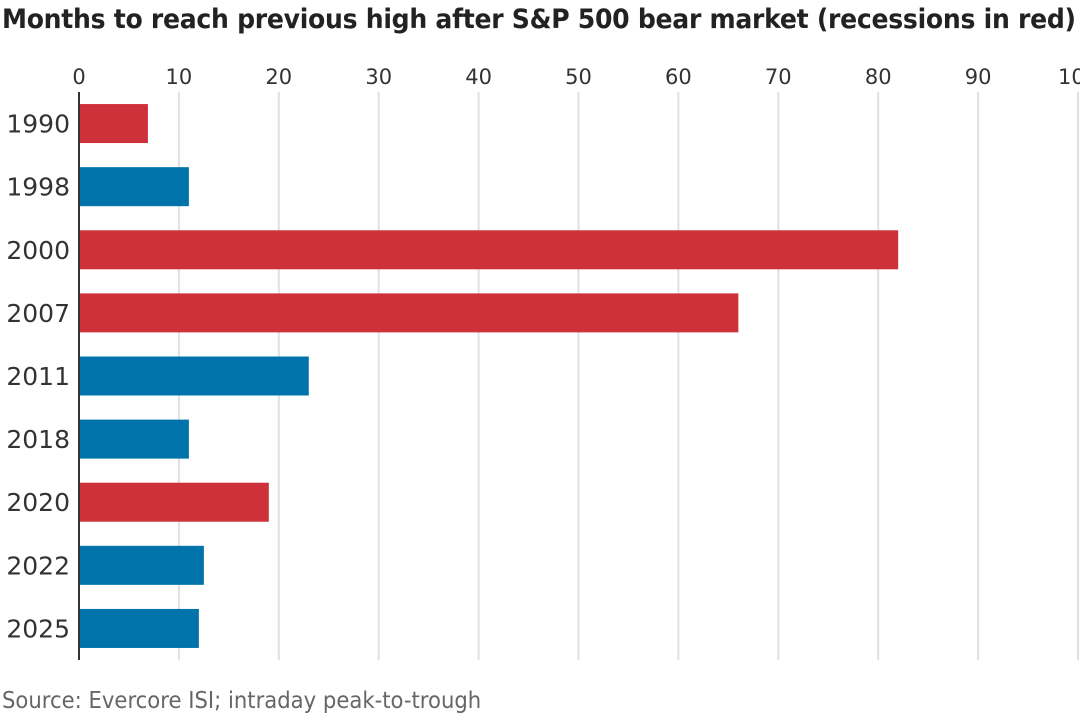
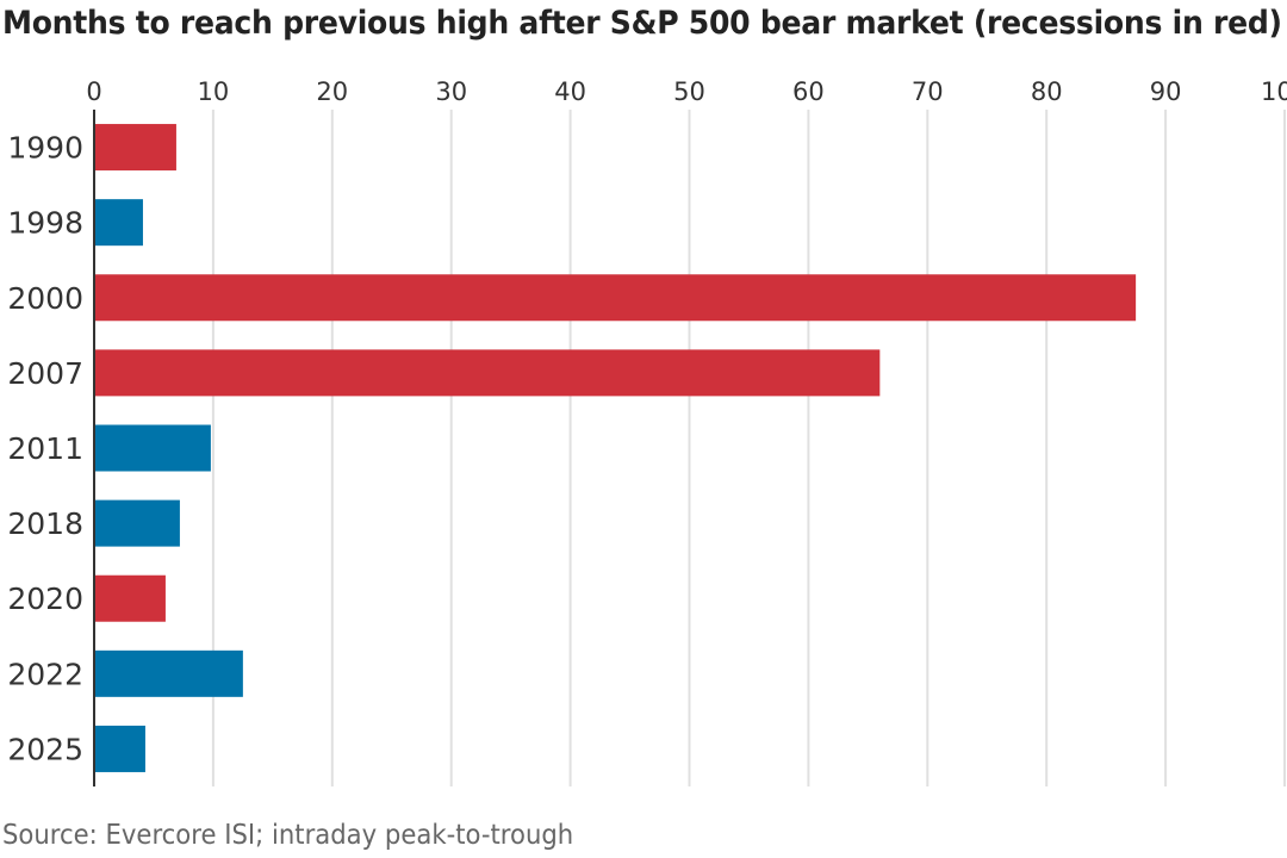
1998: 11 -> 4
2000: 82 -> 88
2011: 23 -> 10
2018: 11 -> 7
2020: 19 -> 6
2025: 12 -> 4
